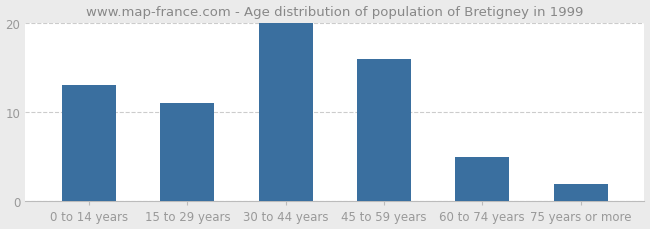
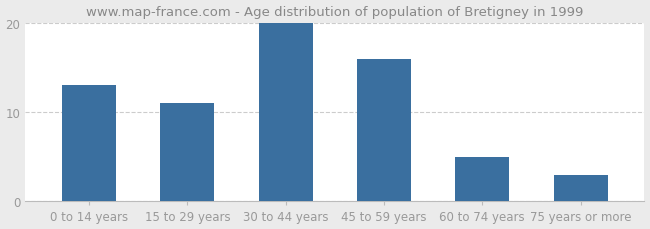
75 years or more: 2 -> 3
